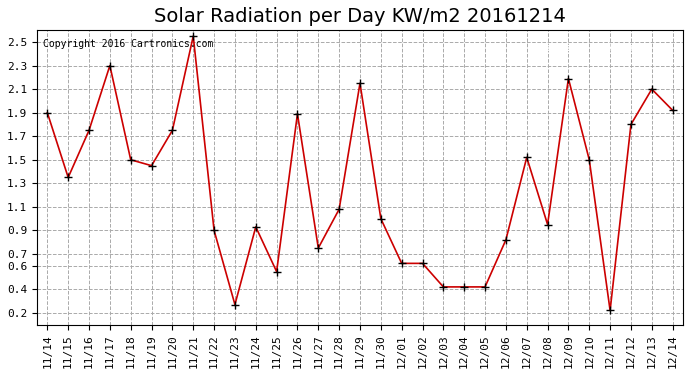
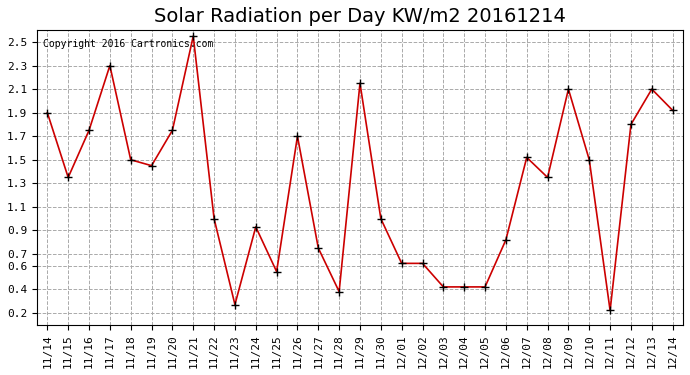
11/22: 0.90 -> 1.00
11/26: 1.89 -> 1.70
11/28: 1.08 -> 0.38
12/08: 0.95 -> 1.35
12/09: 2.19 -> 2.10
